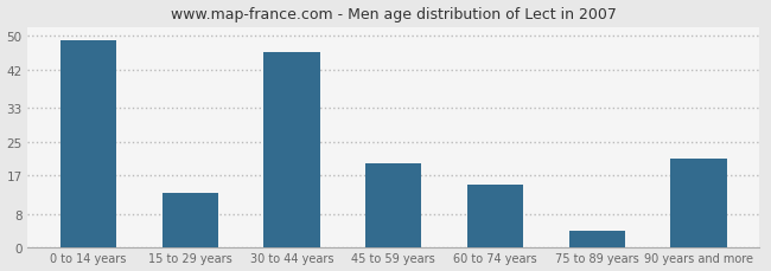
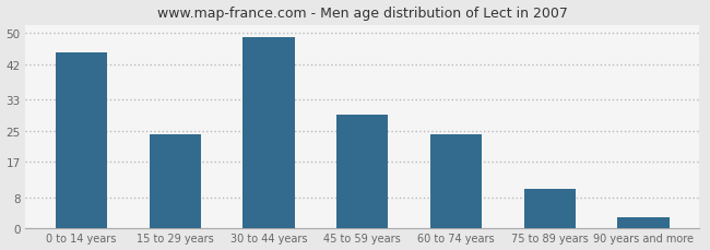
0 to 14 years: 49 -> 45
15 to 29 years: 13 -> 24
30 to 44 years: 46 -> 49
45 to 59 years: 20 -> 29
60 to 74 years: 15 -> 24
75 to 89 years: 4 -> 10
90 years and more: 21 -> 3
